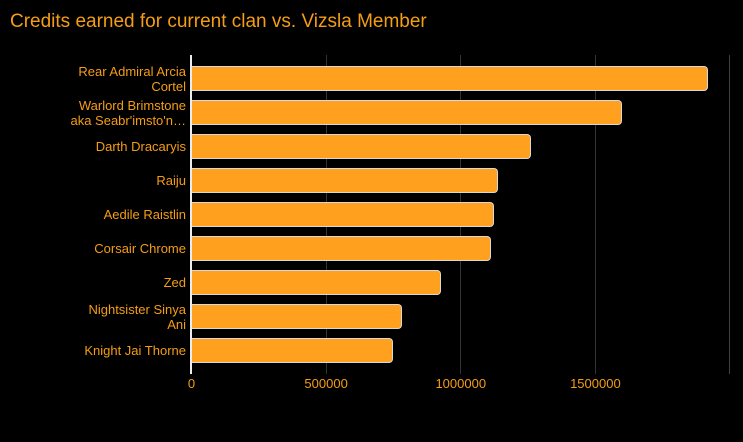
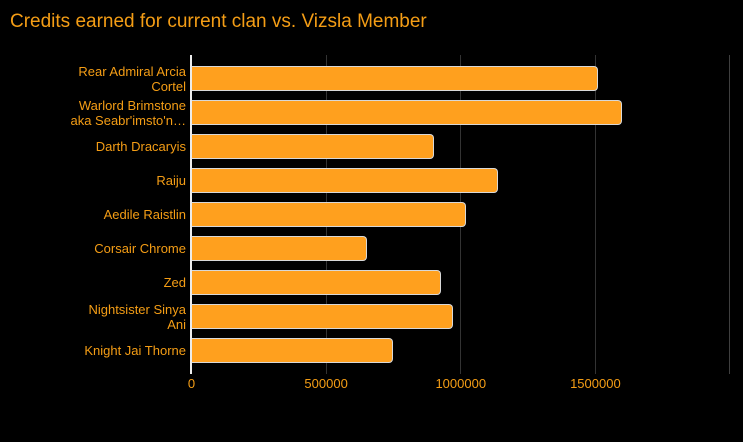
Rear Admiral Arcia Cortel: 1920000 -> 1510000
Darth Dracaryis: 1260000 -> 900000
Aedile Raistlin: 1120000 -> 1020000
Corsair Chrome: 1110000 -> 650000
Nightsister Sinya Ani: 780000 -> 970000
